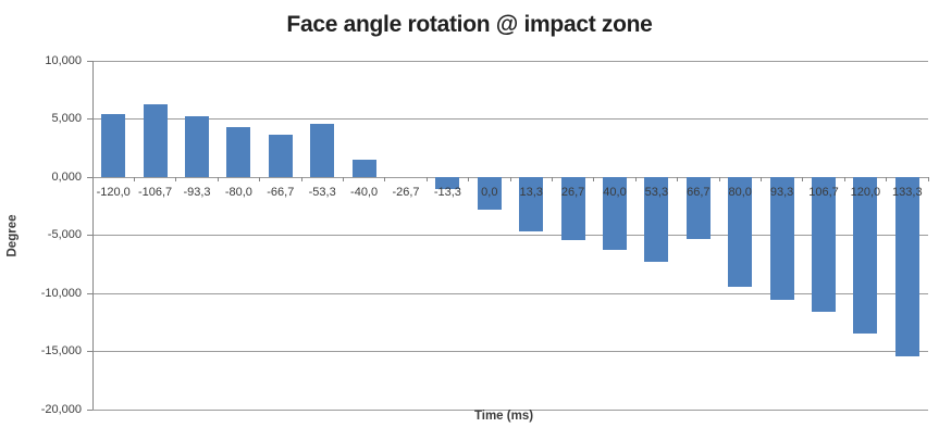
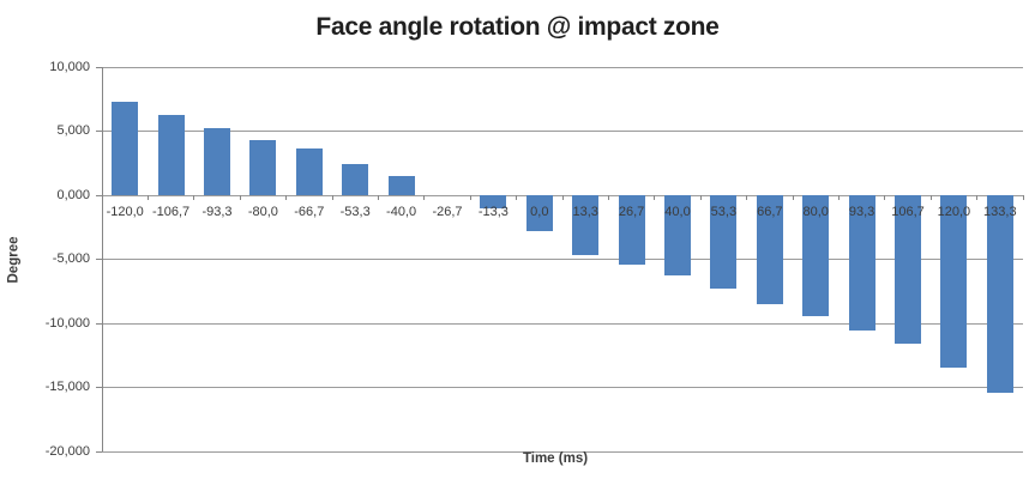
-120,0: 5,4 -> 7,3
-53,3: 4,6 -> 2,4
66,7: -5,3 -> -8,5
